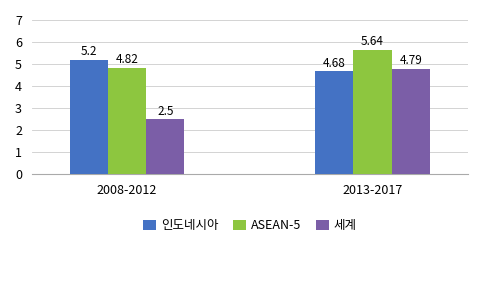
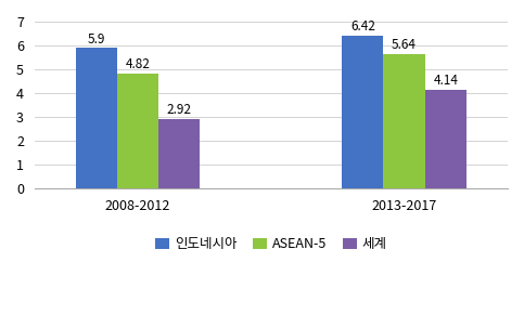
인도네시아/2008-2012: 5.2 -> 5.9
세계/2008-2012: 2.5 -> 2.92
인도네시아/2013-2017: 4.68 -> 6.42
세계/2013-2017: 4.79 -> 4.14
